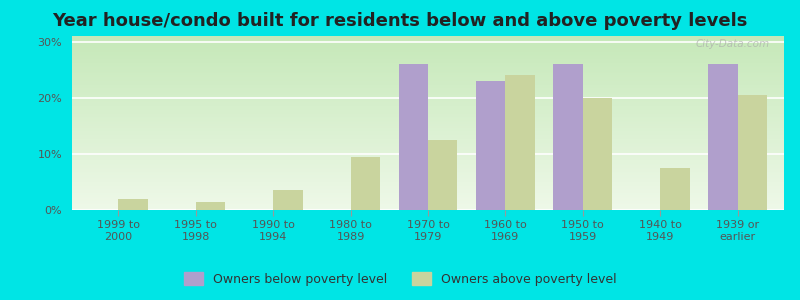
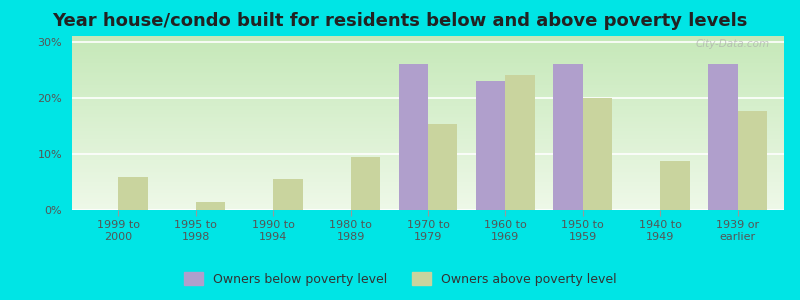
Owners above poverty level/1999 to 2000: 2.0% -> 5.8%
Owners above poverty level/1990 to 1994: 3.5% -> 5.6%
Owners above poverty level/1970 to 1979: 12.5% -> 15.4%
Owners above poverty level/1940 to 1949: 7.5% -> 8.8%
Owners above poverty level/1939 or earlier: 20.5% -> 17.6%
